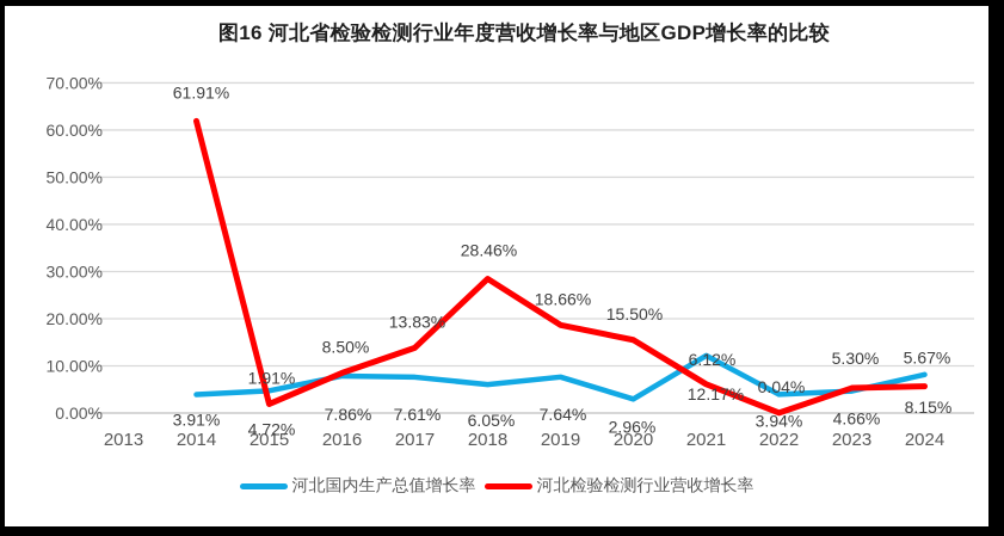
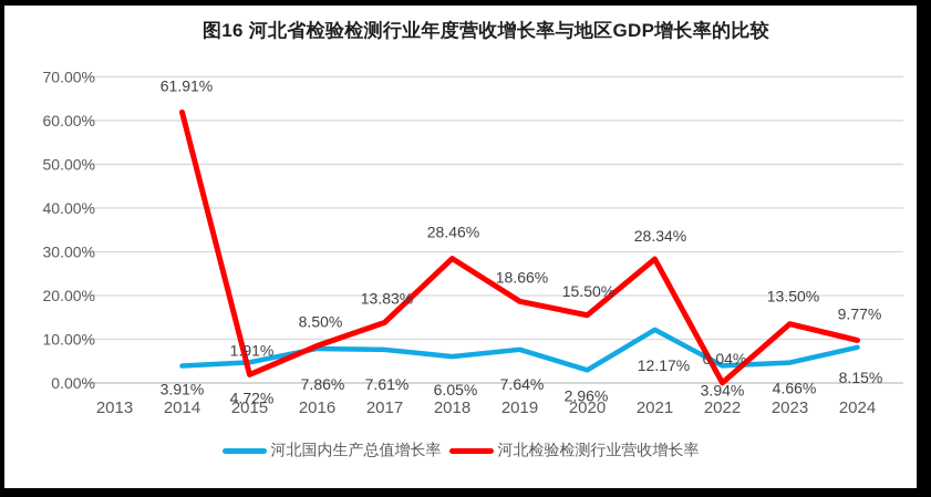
河北检验检测行业营收增长率/2021: 6.12% -> 28.34%
河北检验检测行业营收增长率/2023: 5.30% -> 13.50%
河北检验检测行业营收增长率/2024: 5.67% -> 9.77%
